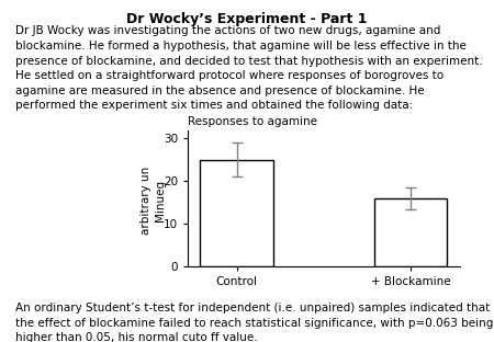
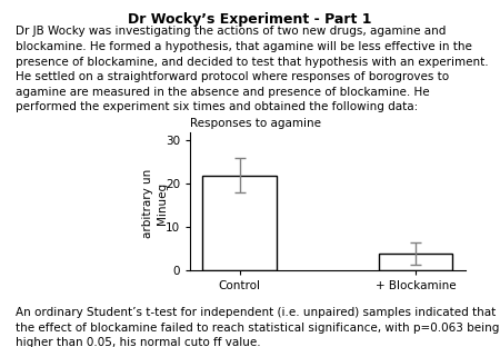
Control: 25 -> 22
+ Blockamine: 16 -> 4
